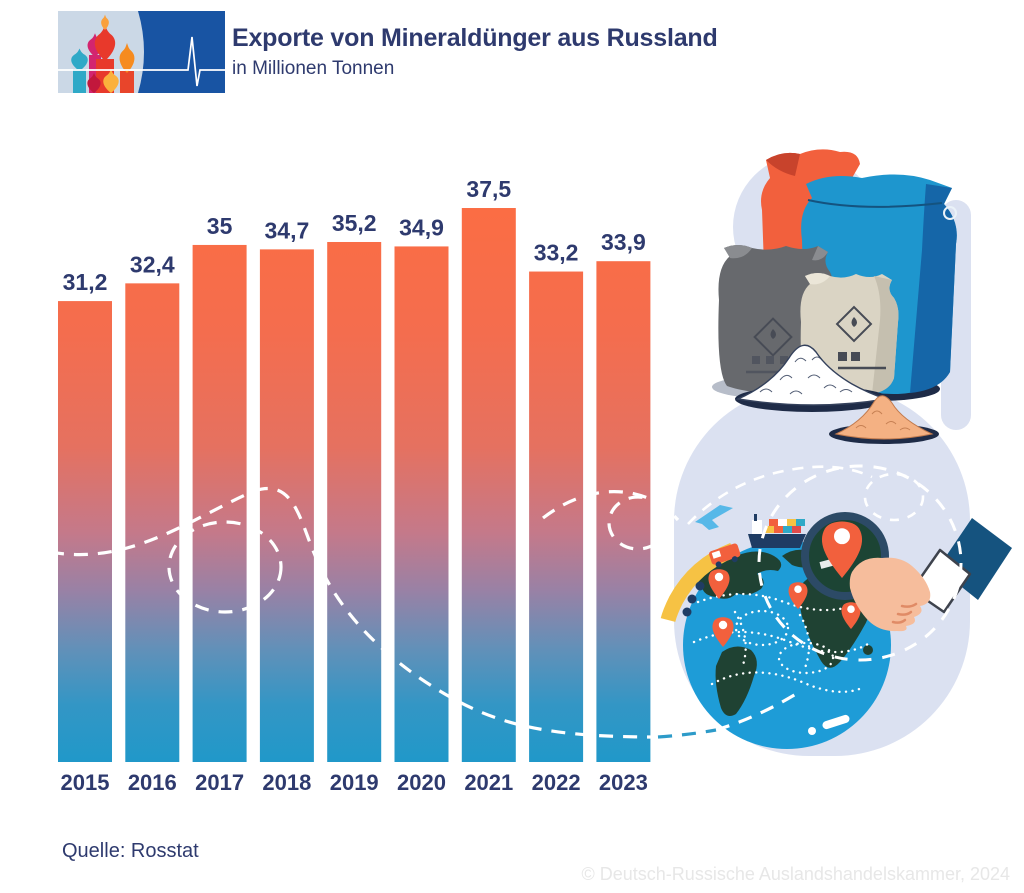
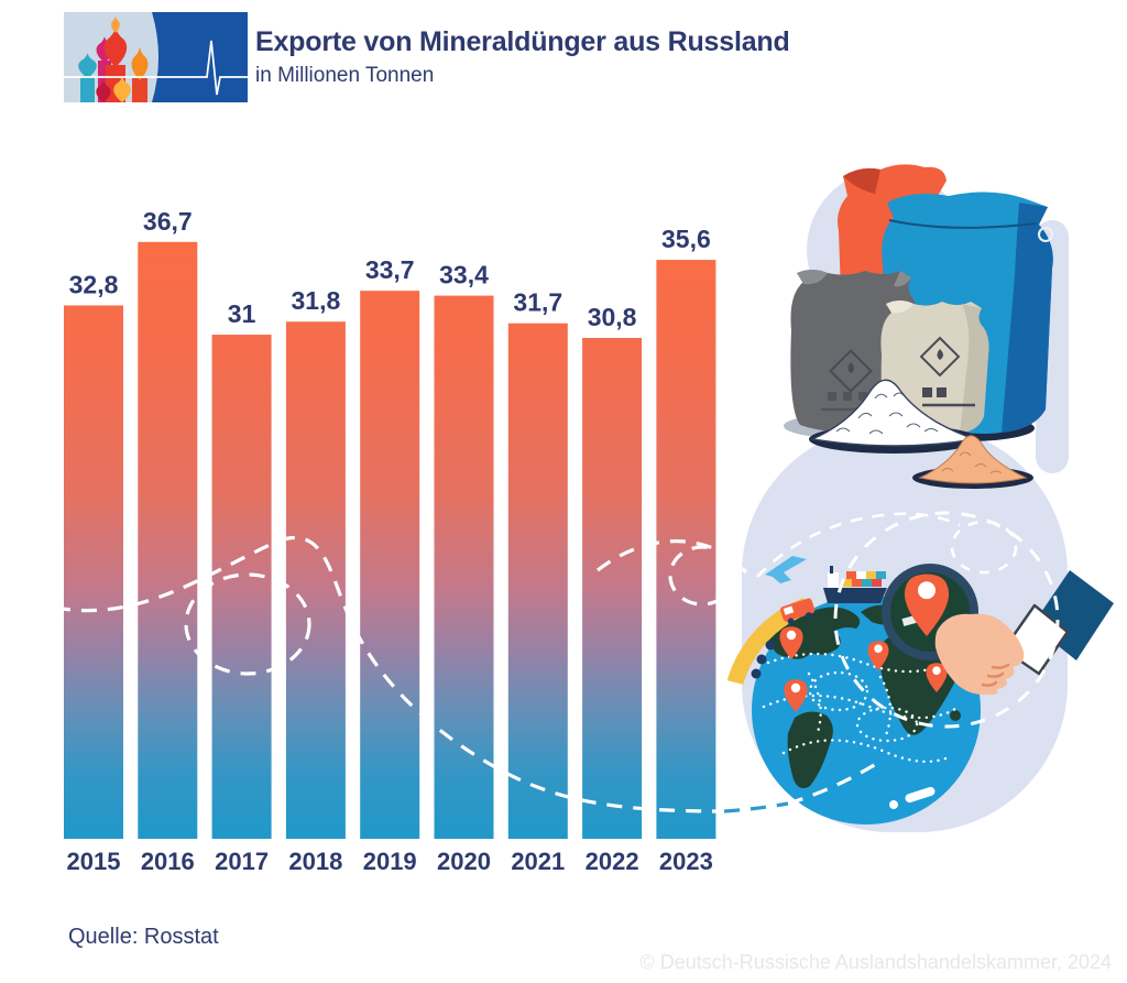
2015: 31,2 -> 32,8
2016: 32,4 -> 36,7
2017: 35 -> 31
2018: 34,7 -> 31,8
2019: 35,2 -> 33,7
2020: 34,9 -> 33,4
2021: 37,5 -> 31,7
2022: 33,2 -> 30,8
2023: 33,9 -> 35,6
